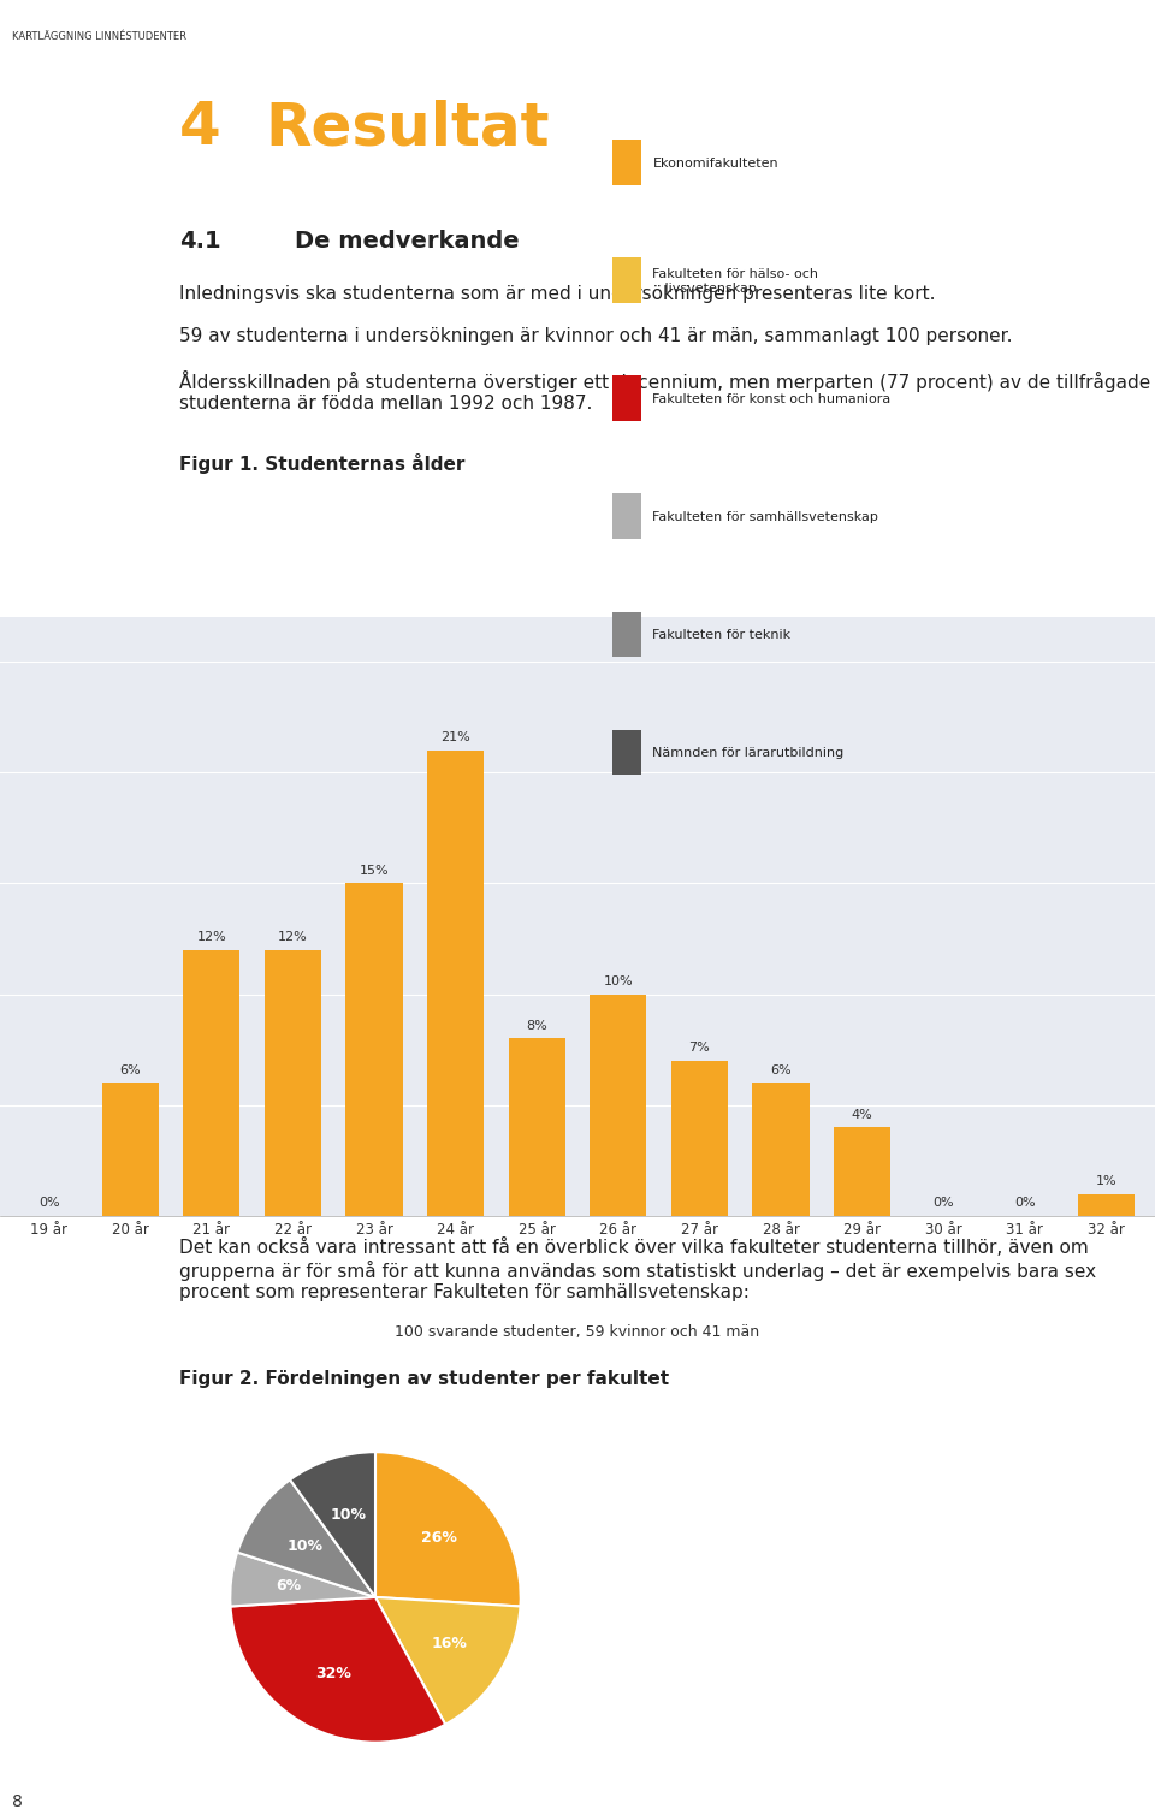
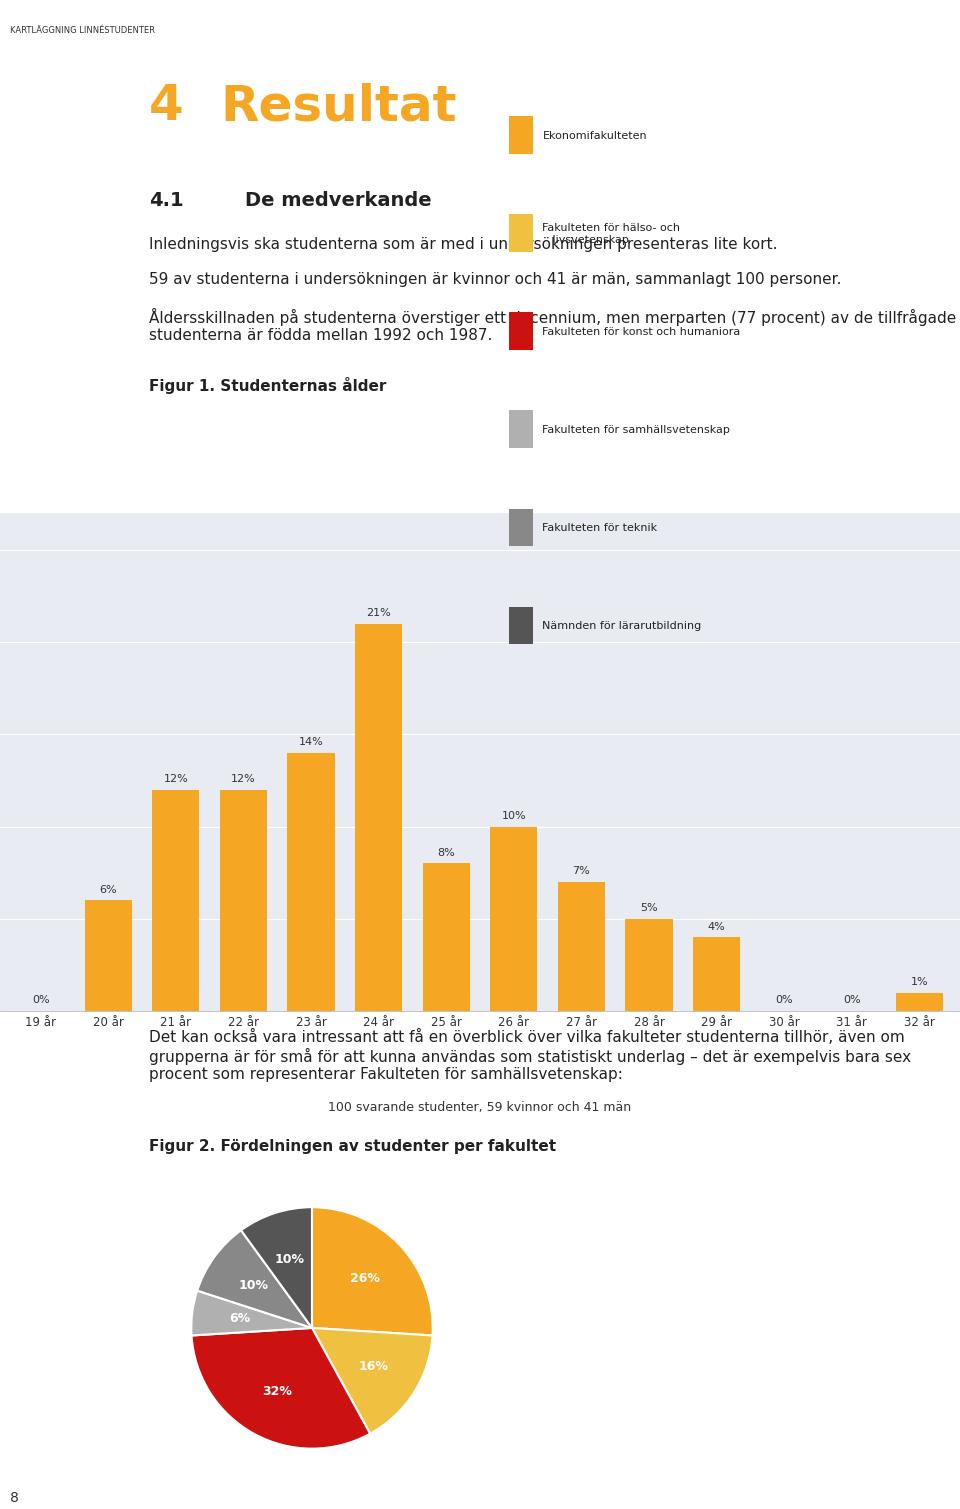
23 år: 15% -> 14%
28 år: 6% -> 5%
